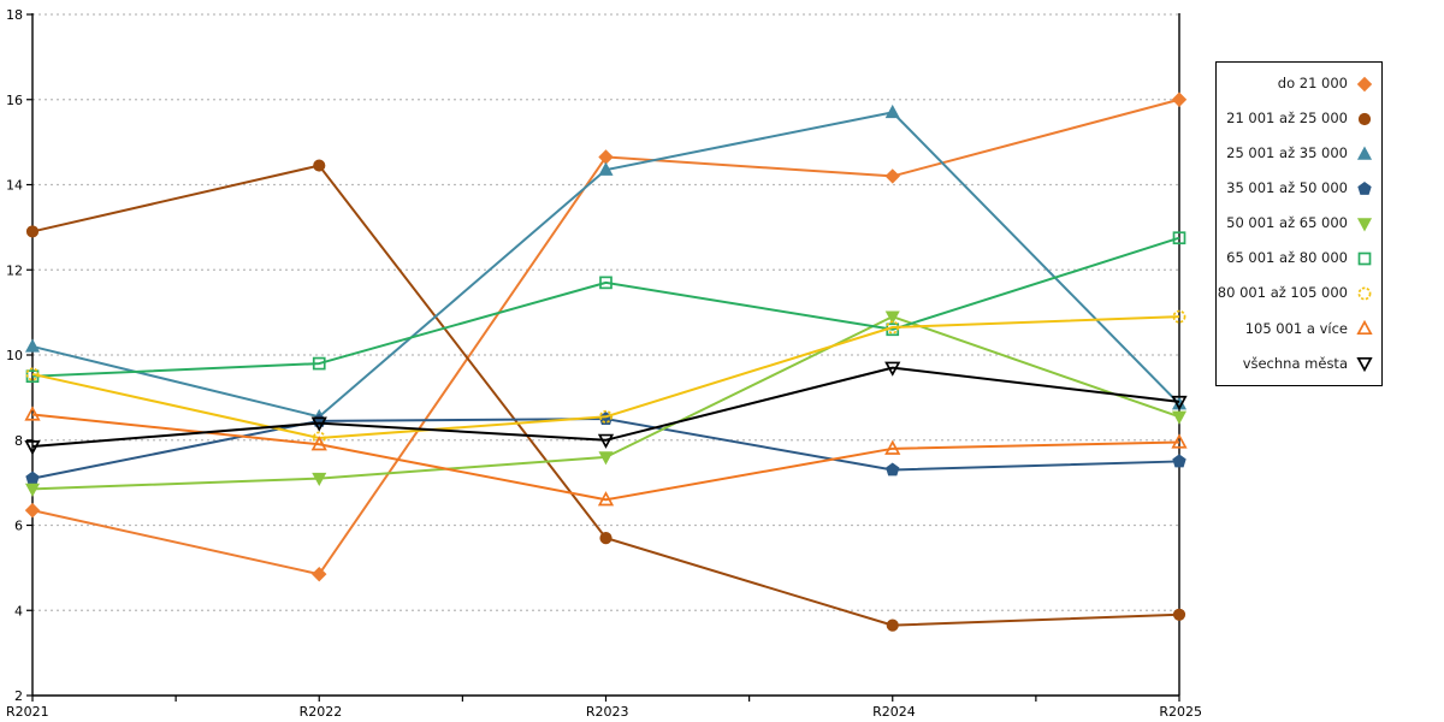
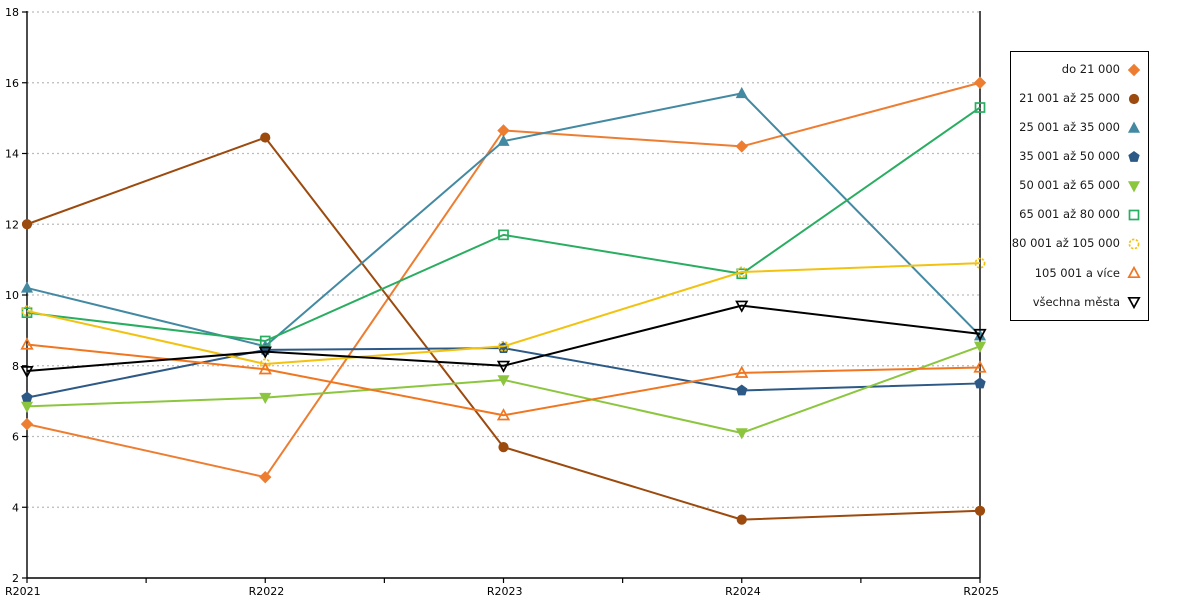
21 001 až 25 000/R2021: 12.9 -> 12.0
65 001 až 80 000/R2022: 9.8 -> 8.7
50 001 až 65 000/R2024: 10.9 -> 6.1
65 001 až 80 000/R2025: 12.8 -> 15.3
